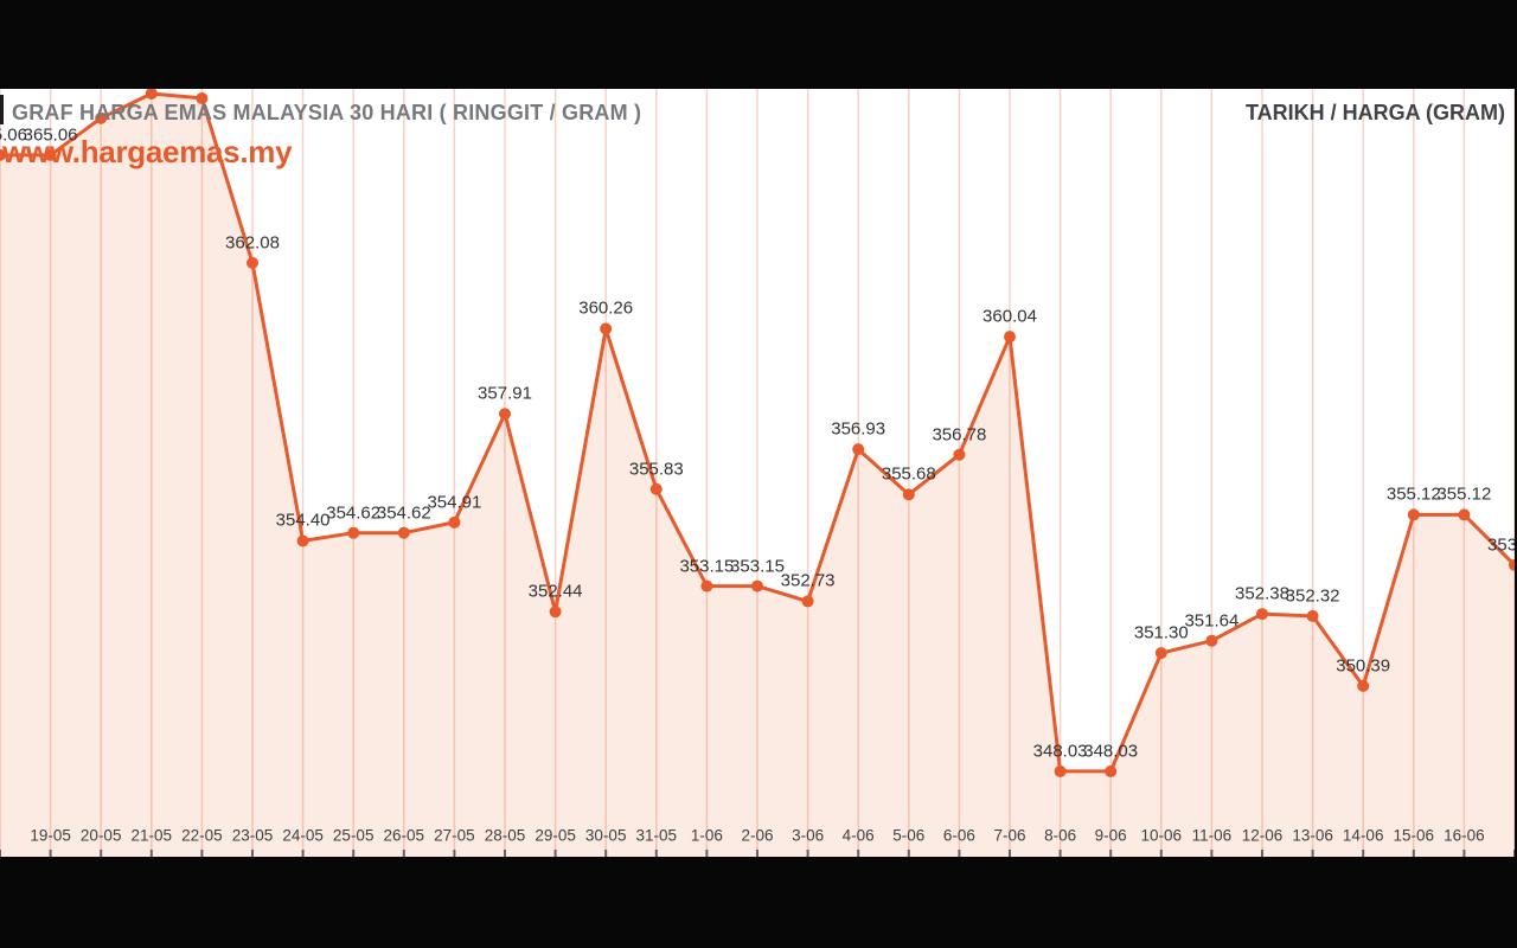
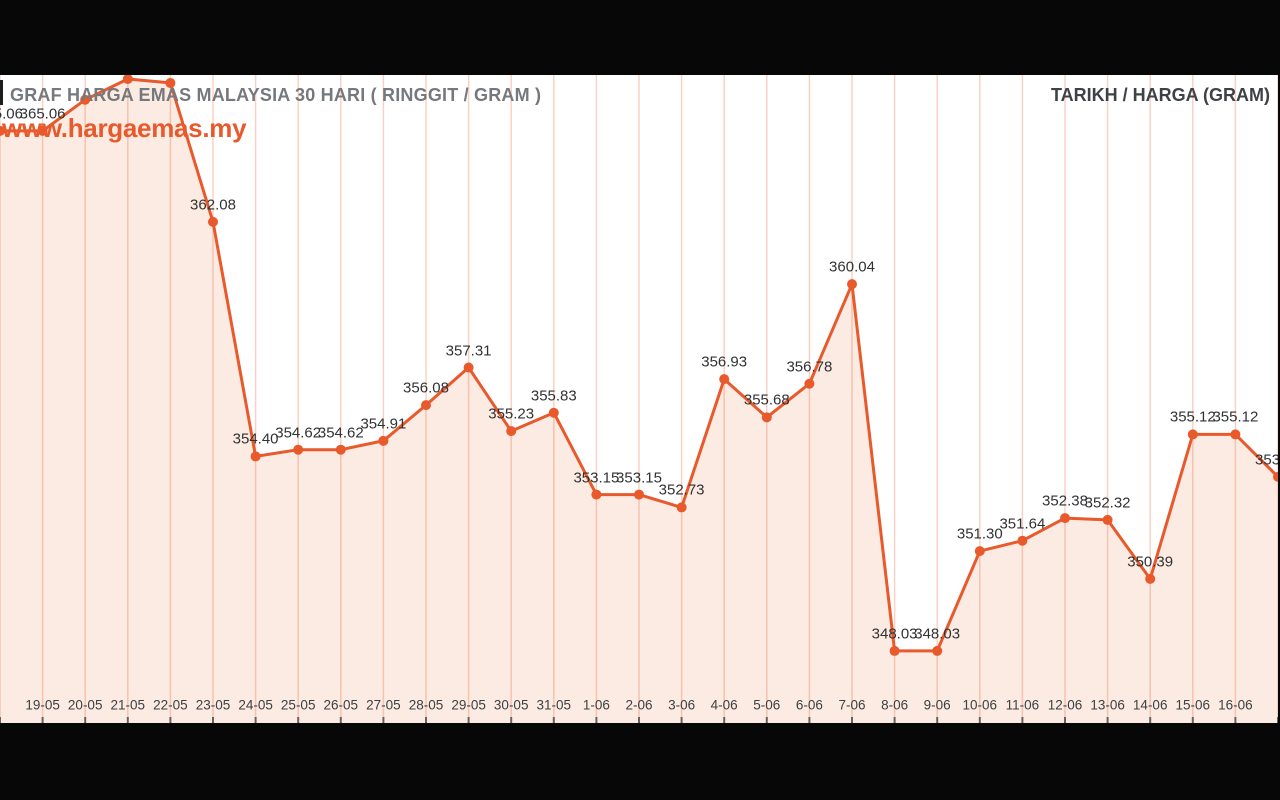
28-05: 357.91 -> 356.08
29-05: 352.44 -> 357.31
30-05: 360.26 -> 355.23
